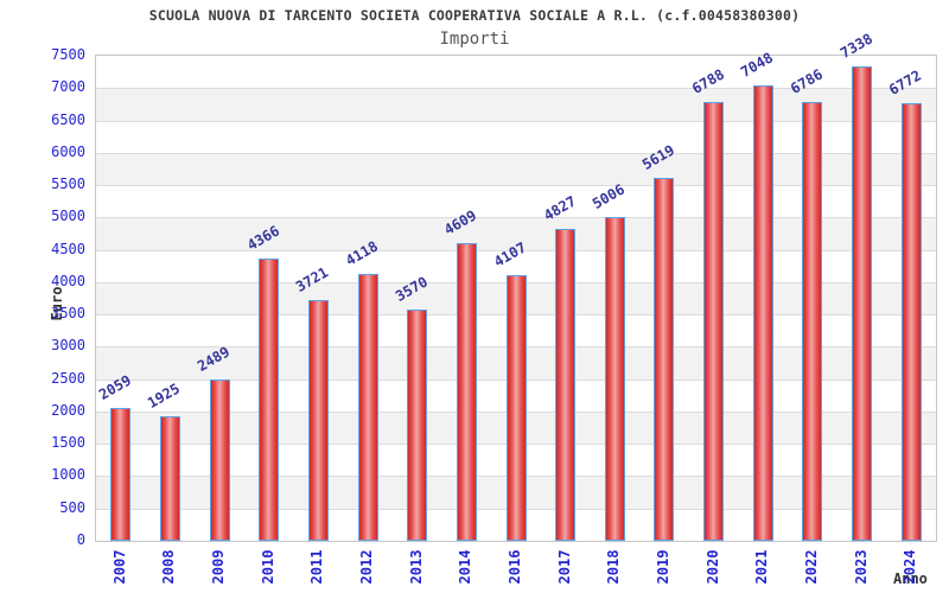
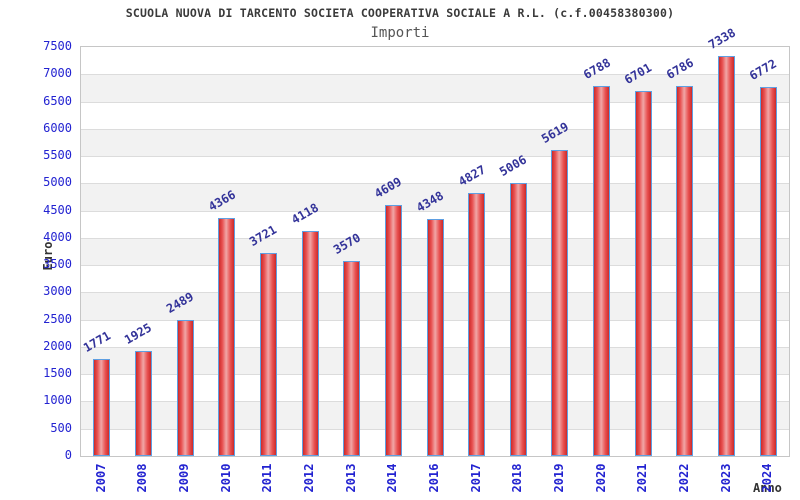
2007: 2059 -> 1771
2016: 4107 -> 4348
2021: 7048 -> 6701
